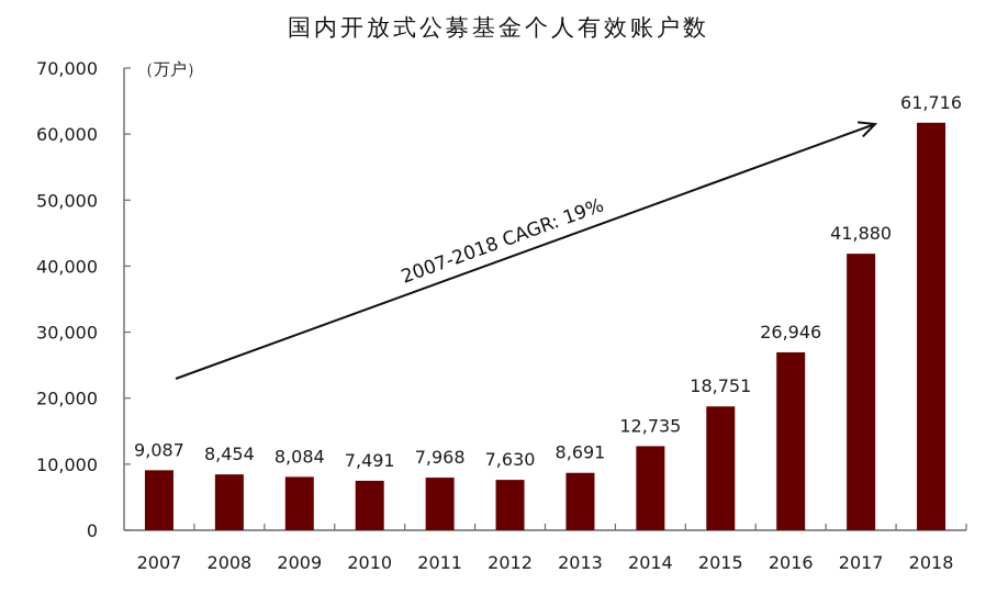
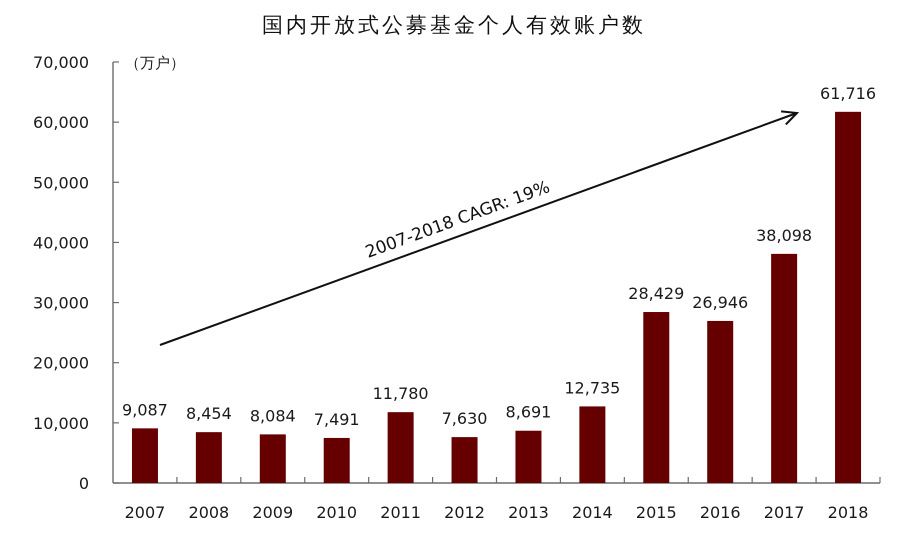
2011: 7,968 -> 11,780
2015: 18,751 -> 28,429
2017: 41,880 -> 38,098
